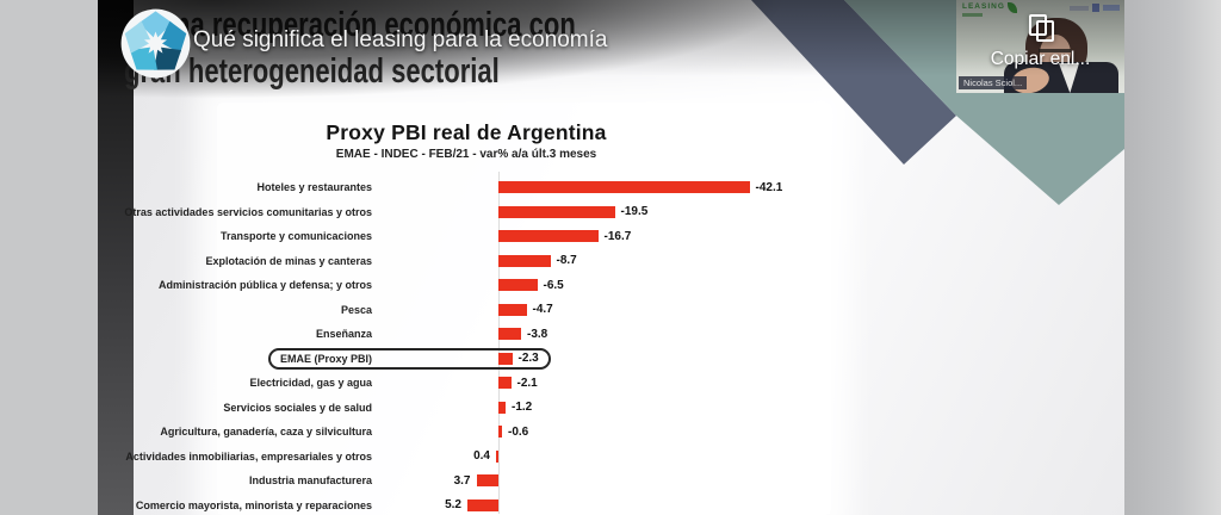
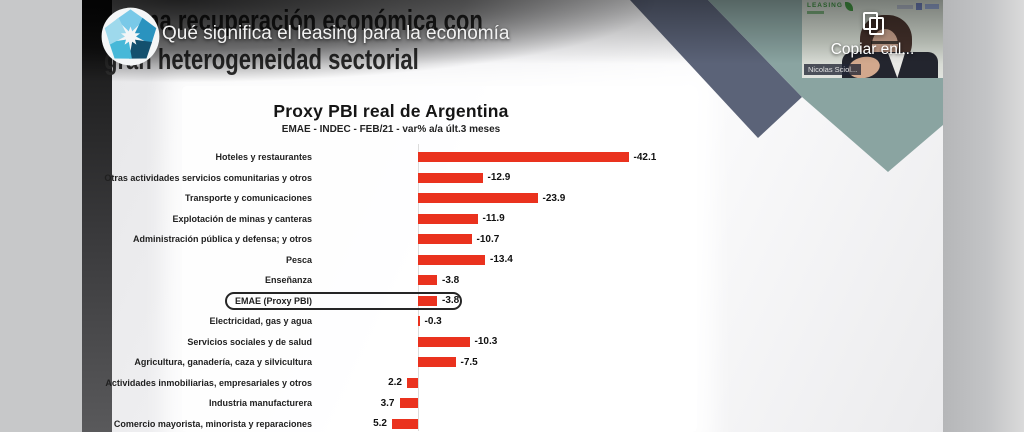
Otras actividades servicios comunitarias y otros: -19.5 -> -12.9
Transporte y comunicaciones: -16.7 -> -23.9
Explotación de minas y canteras: -8.7 -> -11.9
Administración pública y defensa; y otros: -6.5 -> -10.7
Pesca: -4.7 -> -13.4
EMAE (Proxy PBI): -2.3 -> -3.8
Electricidad, gas y agua: -2.1 -> -0.3
Servicios sociales y de salud: -1.2 -> -10.3
Agricultura, ganadería, caza y silvicultura: -0.6 -> -7.5
Actividades inmobiliarias, empresariales y otros: 0.4 -> 2.2
